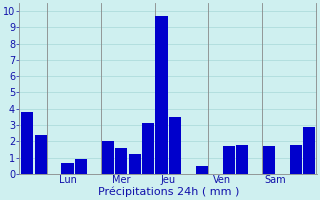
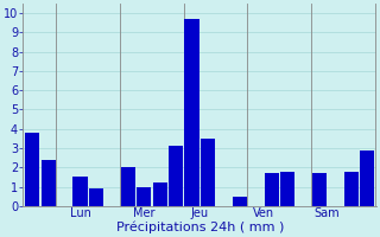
Lun: 0.7 -> 1.5
Mer: 1.6 -> 1.0
